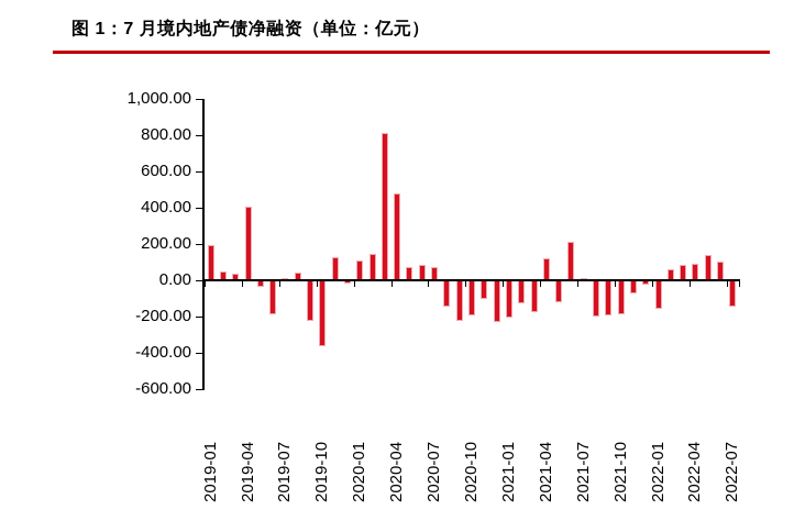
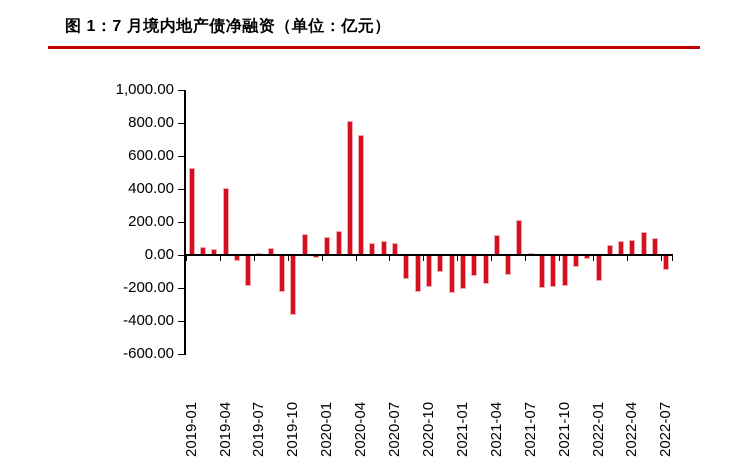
2019-01: 200 -> 530
2020-04: 480 -> 730
2022-07: -150 -> -90
